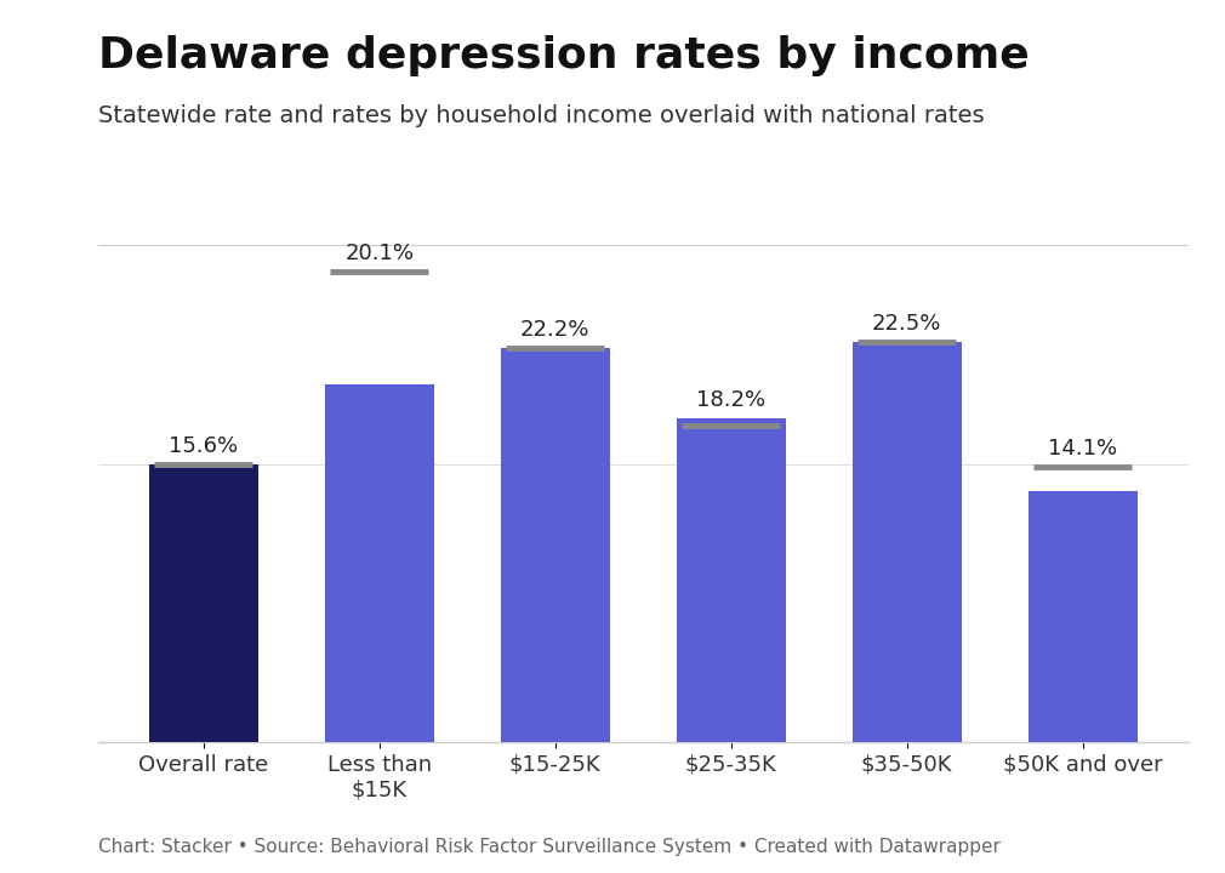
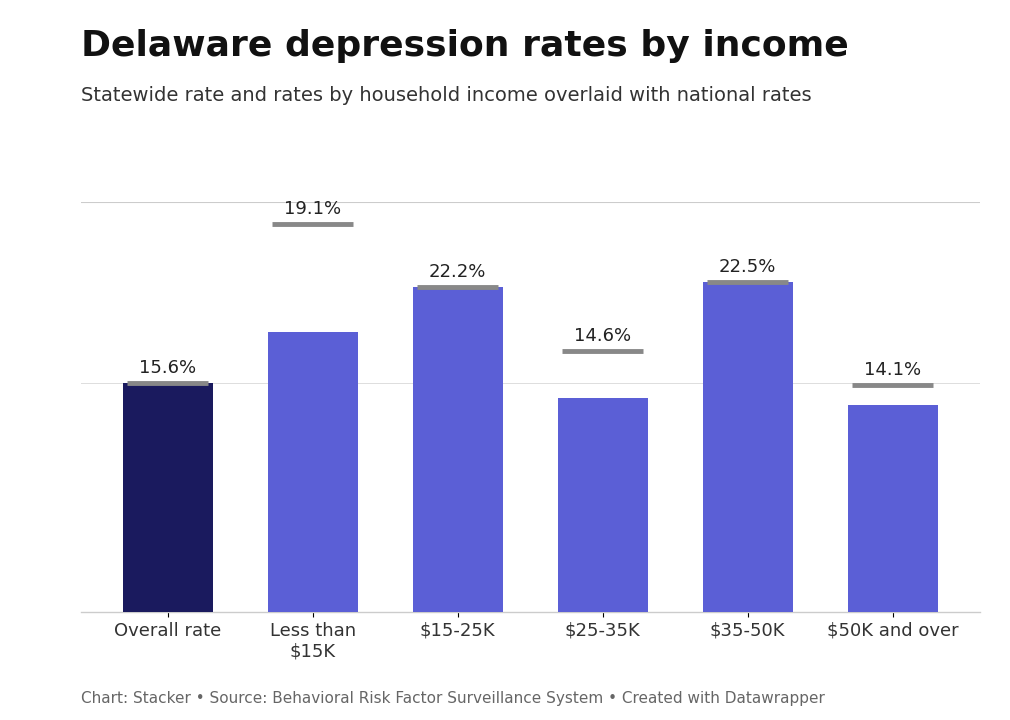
Less than $15K: 20.1% -> 19.1%
$25-35K: 18.2% -> 14.6%
